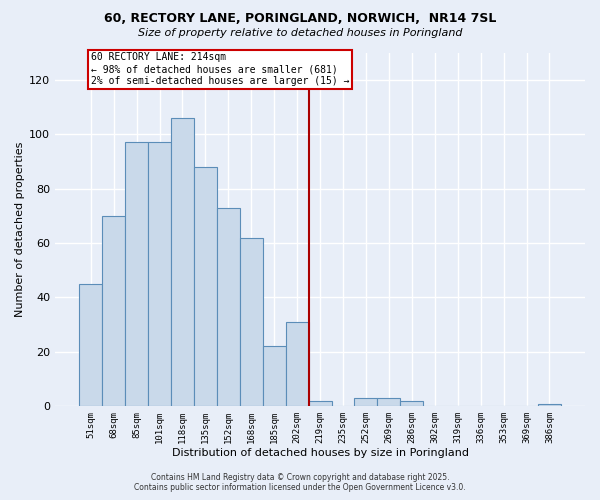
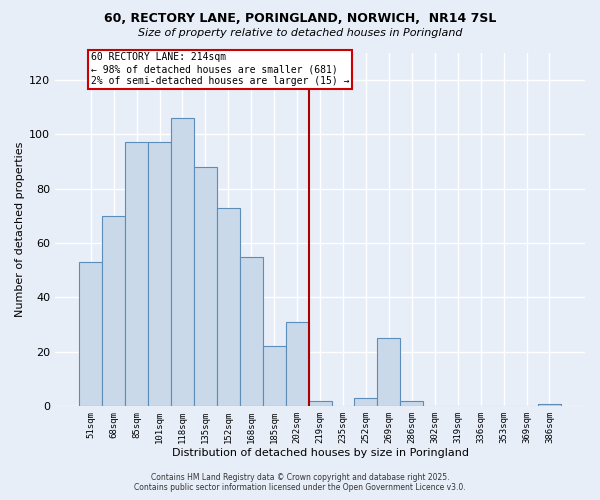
51sqm: 45 -> 53
168sqm: 62 -> 55
269sqm: 3 -> 25
